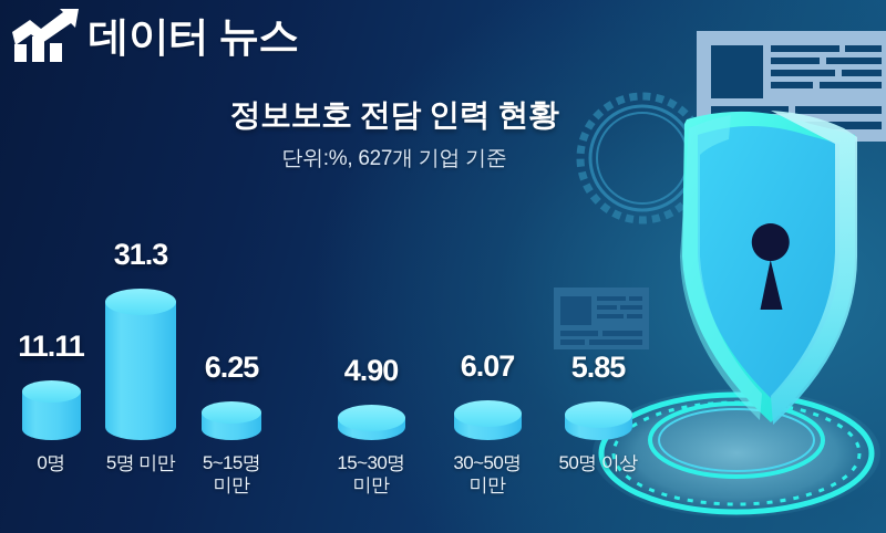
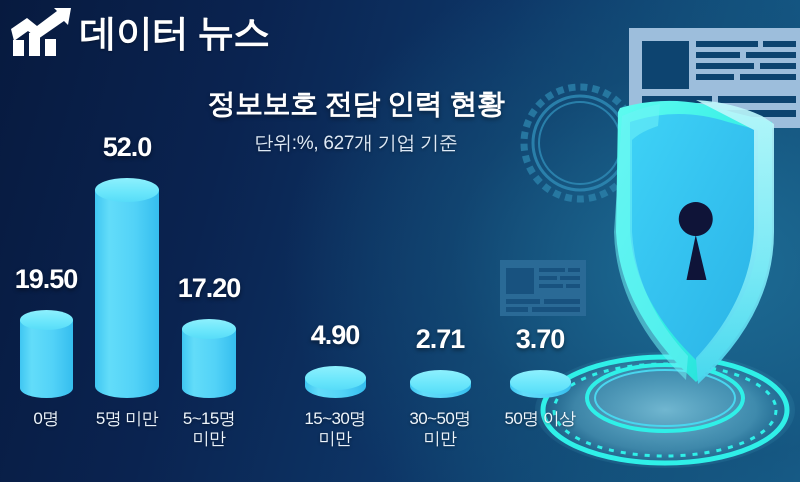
0명: 11.11 -> 19.50
5명 미만: 31.3 -> 52.0
5~15명 미만: 6.25 -> 17.20
30~50명 미만: 6.07 -> 2.71
50명 이상: 5.85 -> 3.70
